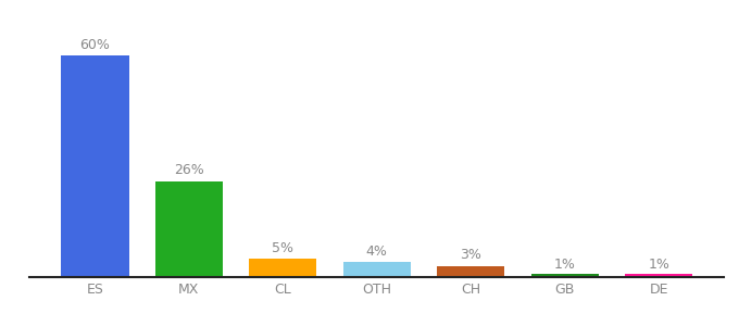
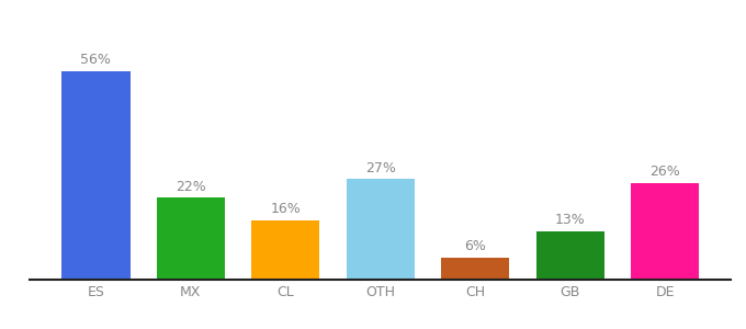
ES: 60% -> 56%
MX: 26% -> 22%
CL: 5% -> 16%
OTH: 4% -> 27%
CH: 3% -> 6%
GB: 1% -> 13%
DE: 1% -> 26%
